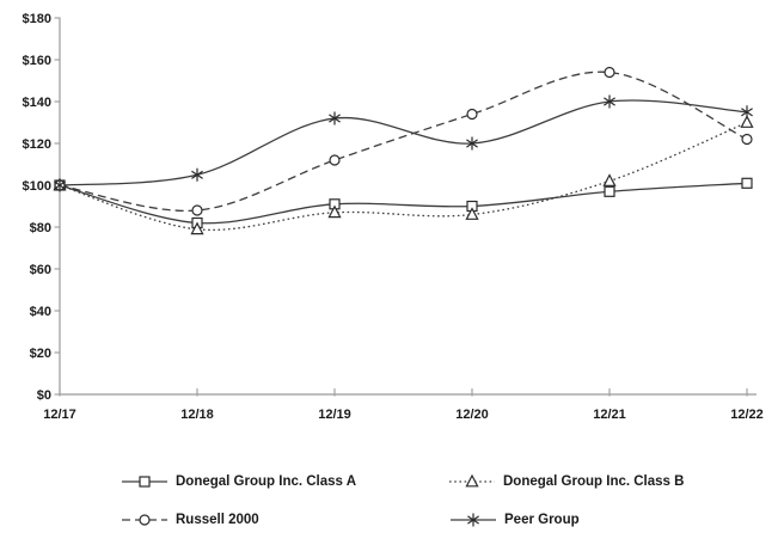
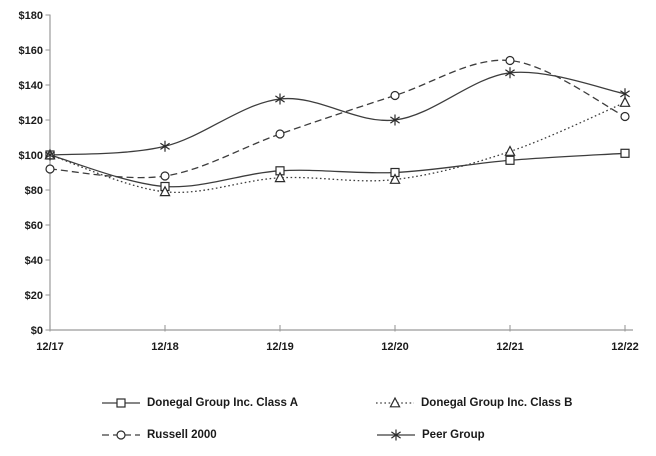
Russell 2000/12/17: $100 -> $92
Peer Group/12/21: $140 -> $147
